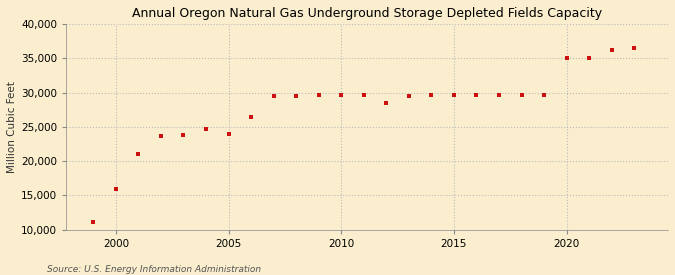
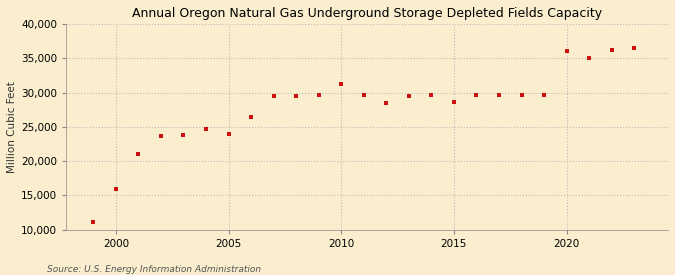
2010: 29,700 -> 31,200
2015: 29,700 -> 28,600
2020: 35,000 -> 36,000
